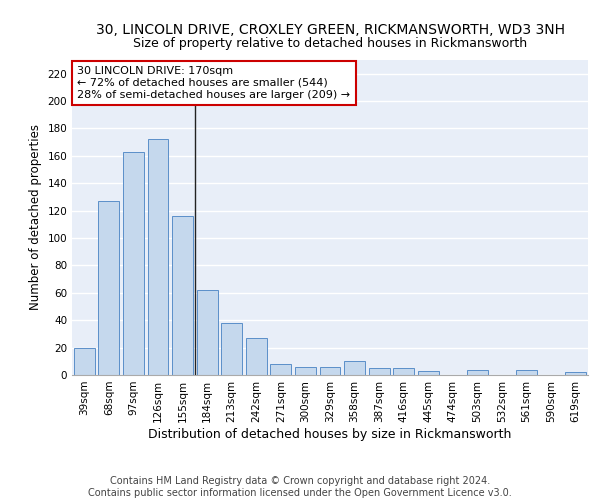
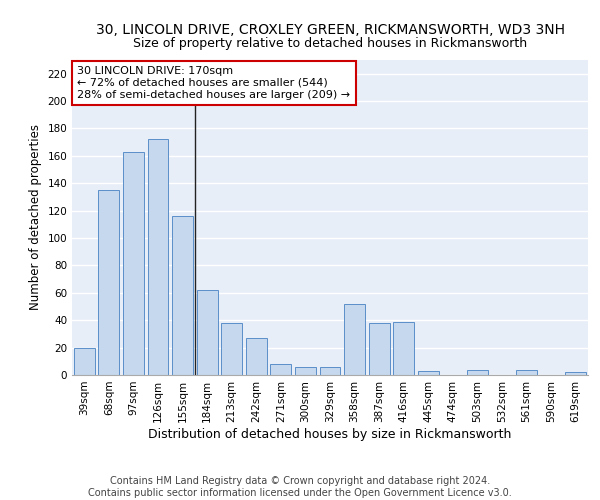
68sqm: 127 -> 135
358sqm: 10 -> 52
387sqm: 5 -> 38
416sqm: 5 -> 39
